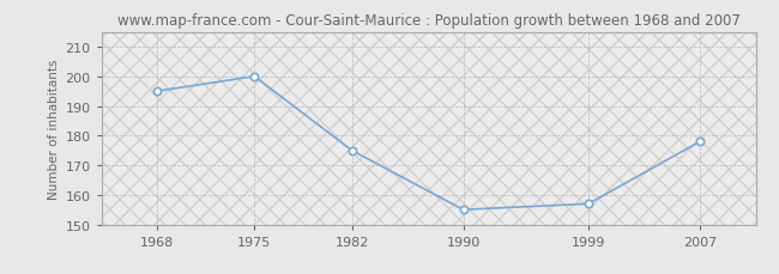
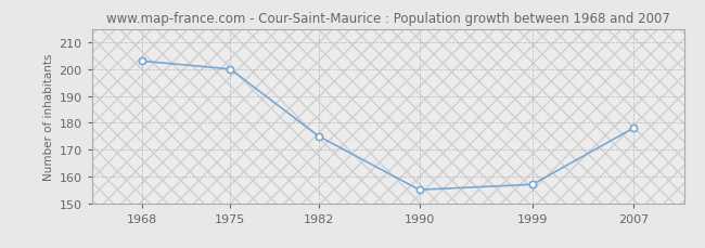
1968: 195 -> 203
